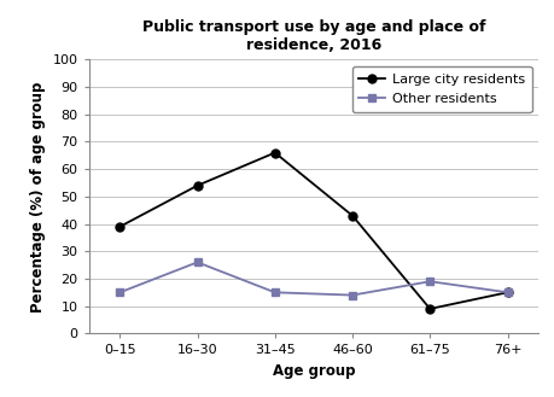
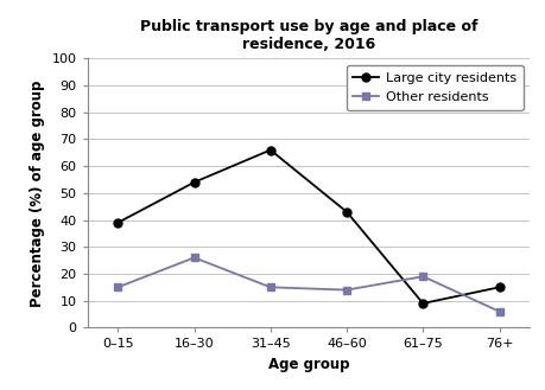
Other residents/76+: 15 -> 6
